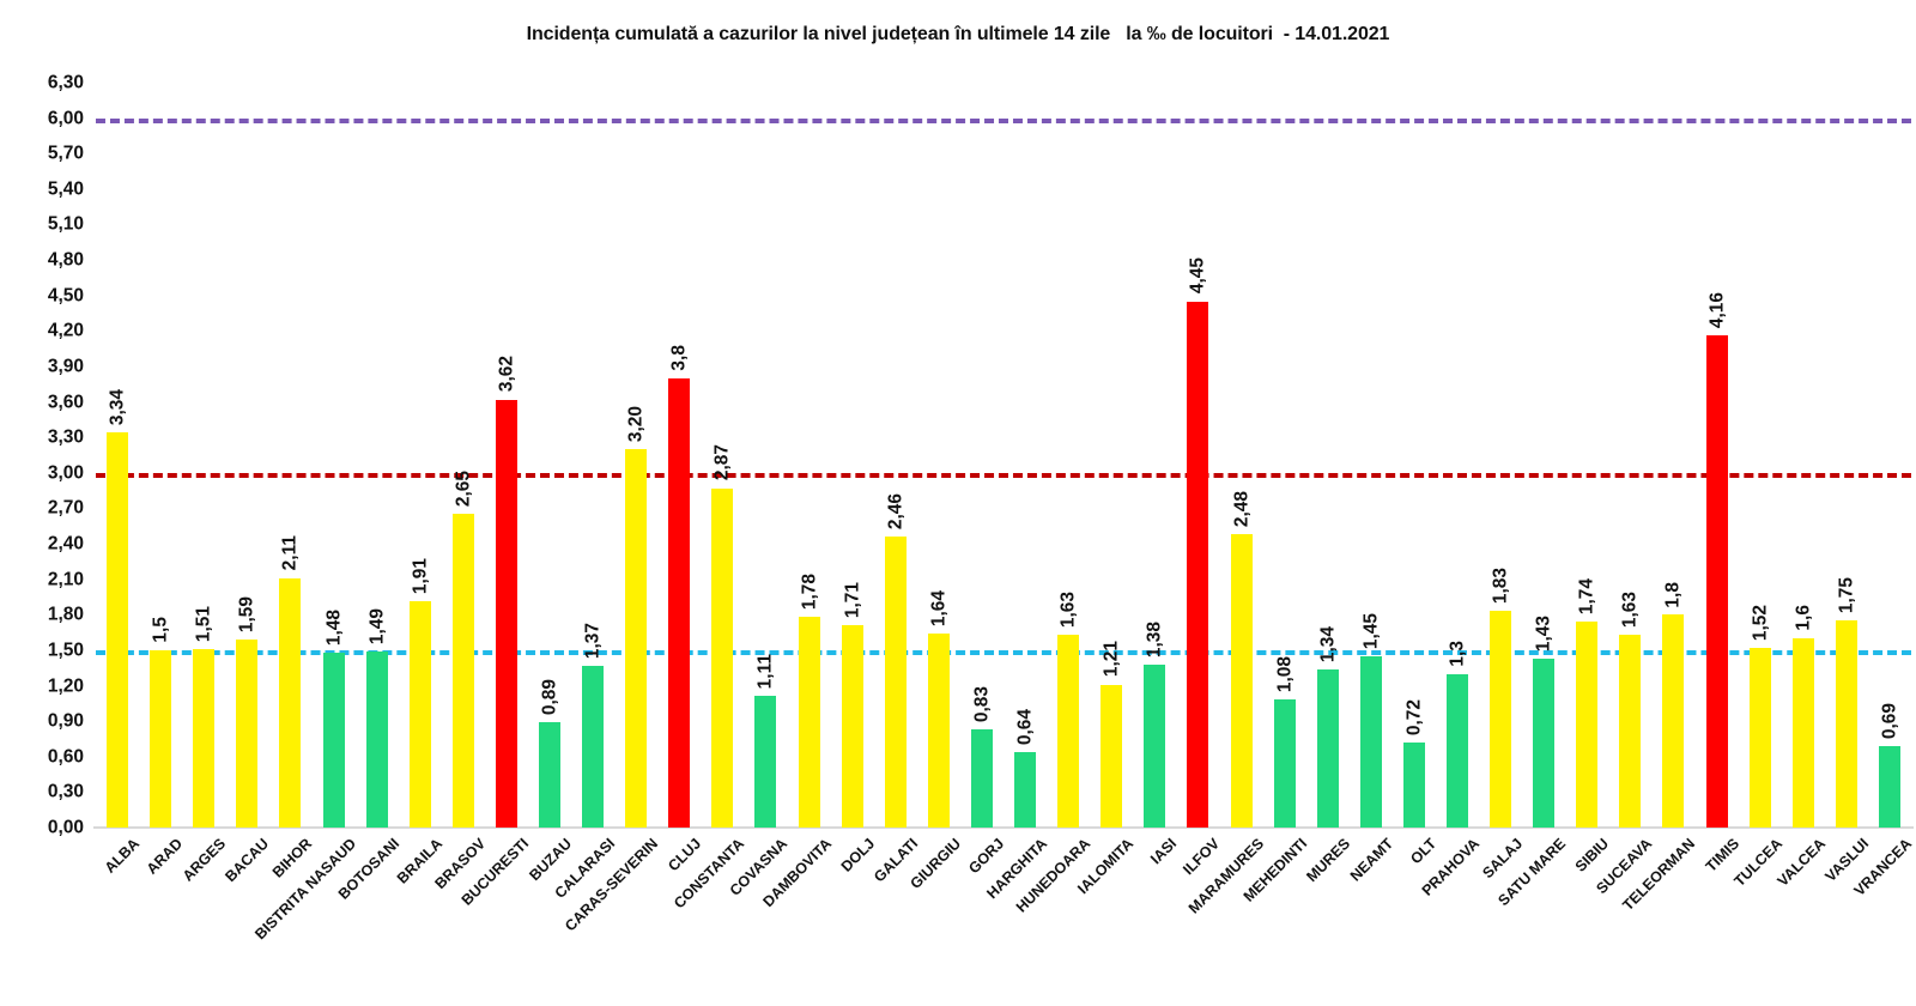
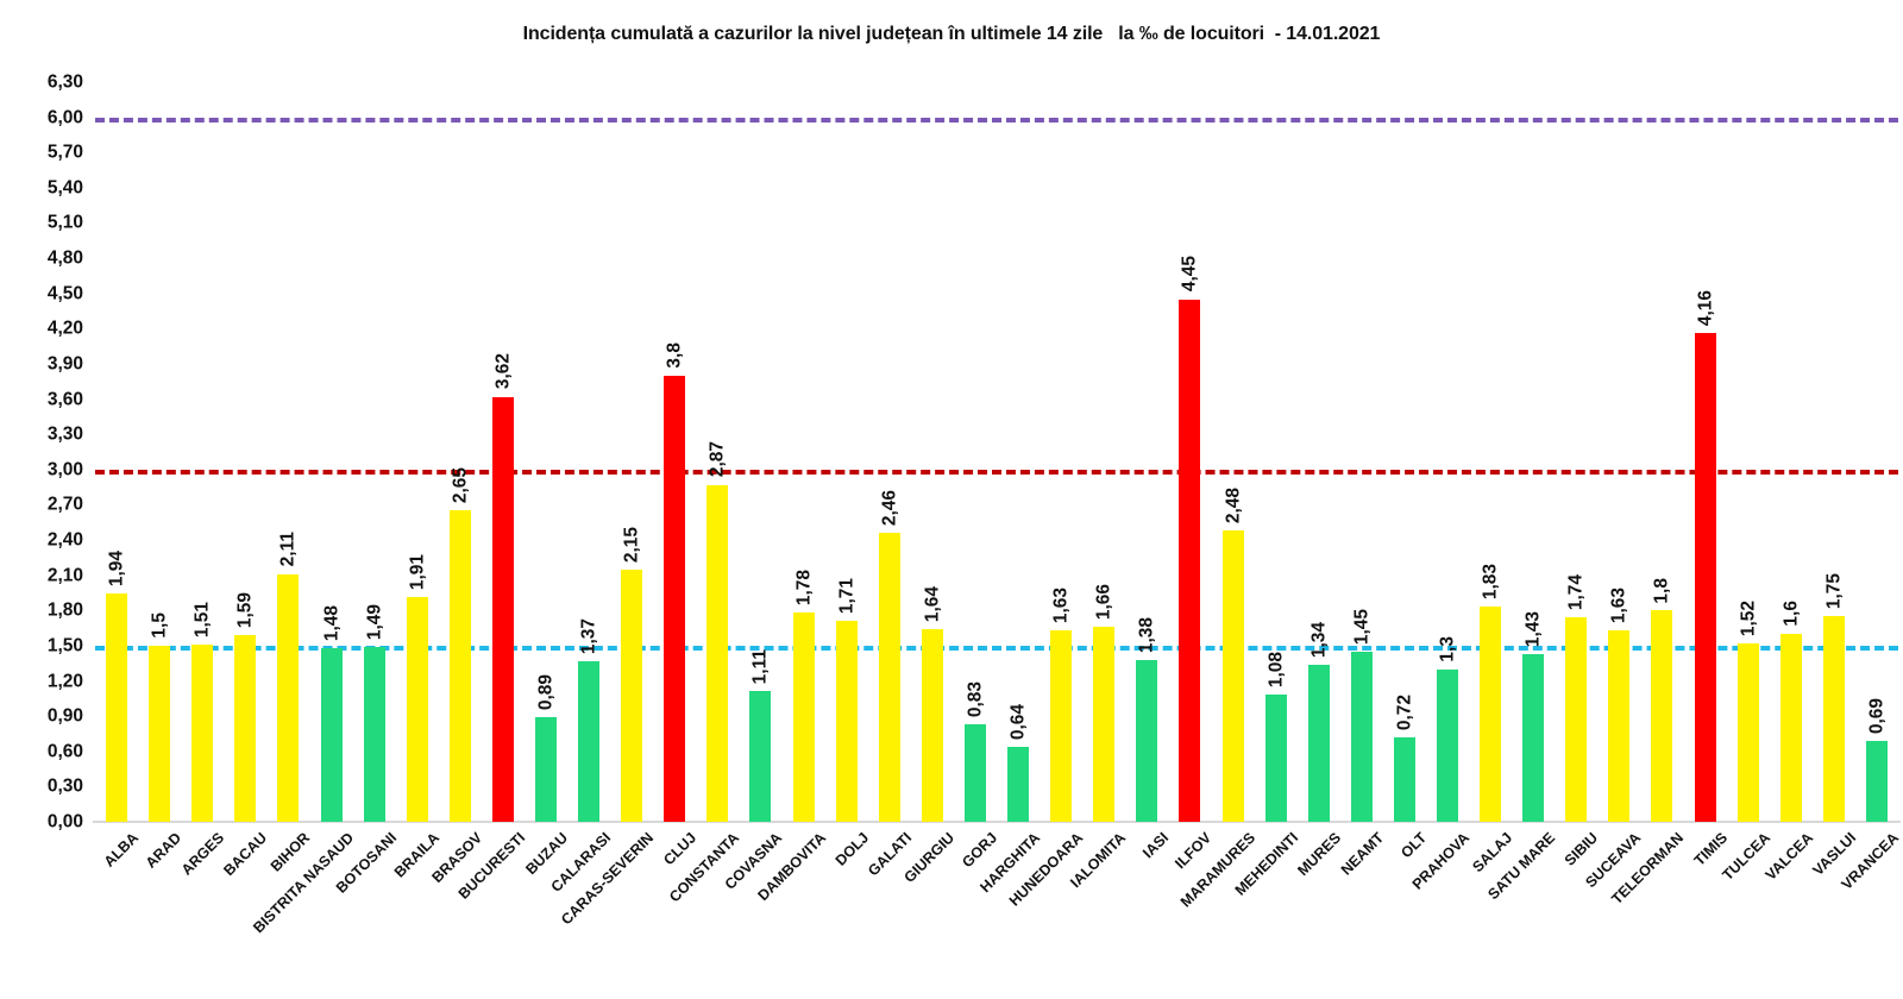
ALBA: 3,34 -> 1,94
CARAS-SEVERIN: 3,20 -> 2,15
IALOMITA: 1,21 -> 1,66
